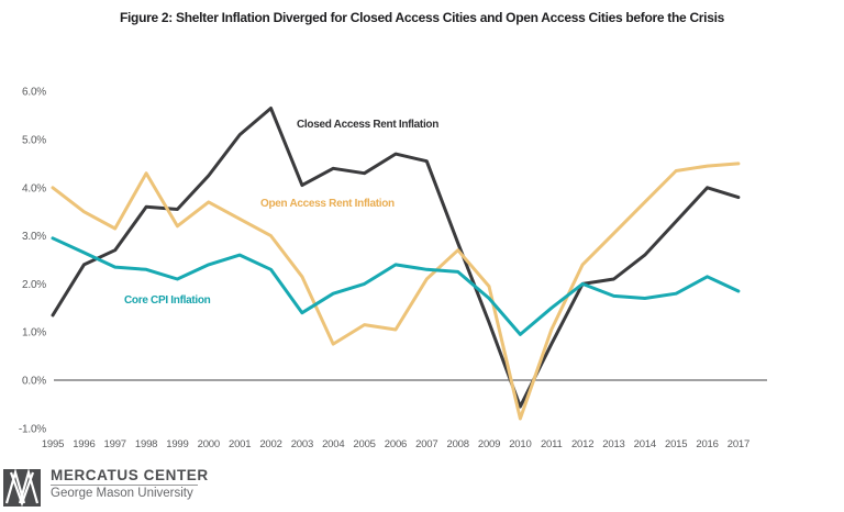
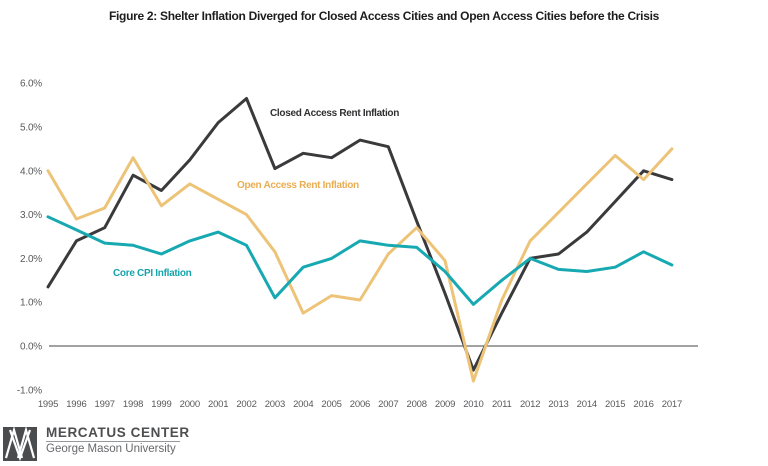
Open Access Rent Inflation/1996: 3.5% -> 2.9%
Closed Access Rent Inflation/1998: 3.6% -> 3.9%
Core CPI Inflation/2003: 1.4% -> 1.1%
Open Access Rent Inflation/2016: 4.5% -> 3.8%
